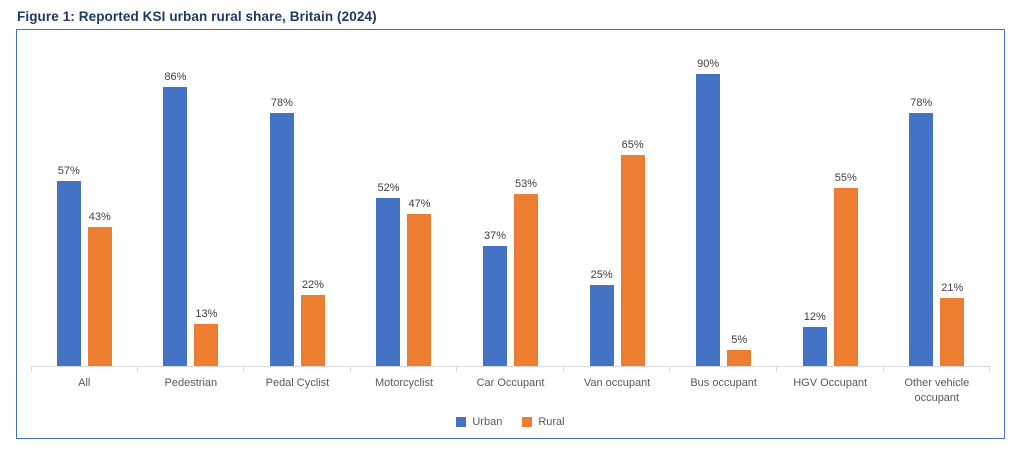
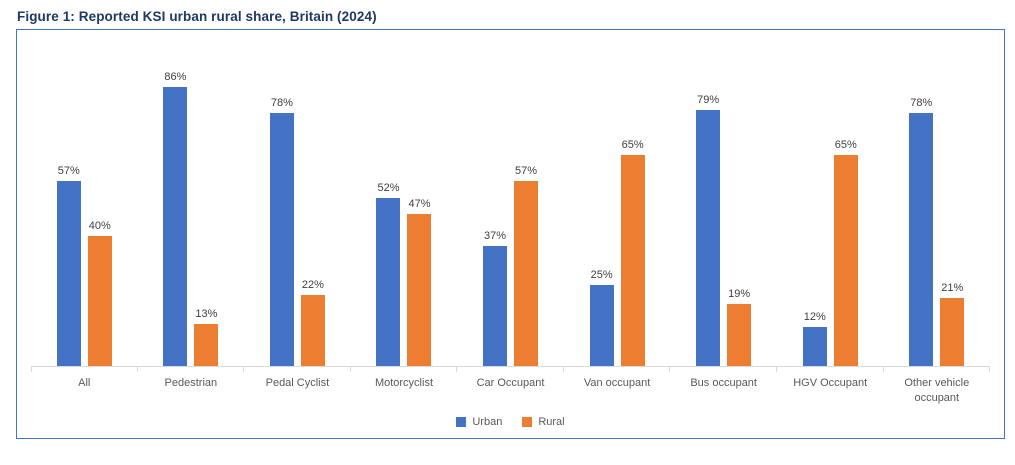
Rural/All: 43% -> 40%
Rural/Car Occupant: 53% -> 57%
Urban/Bus occupant: 90% -> 79%
Rural/Bus occupant: 5% -> 19%
Rural/HGV Occupant: 55% -> 65%
